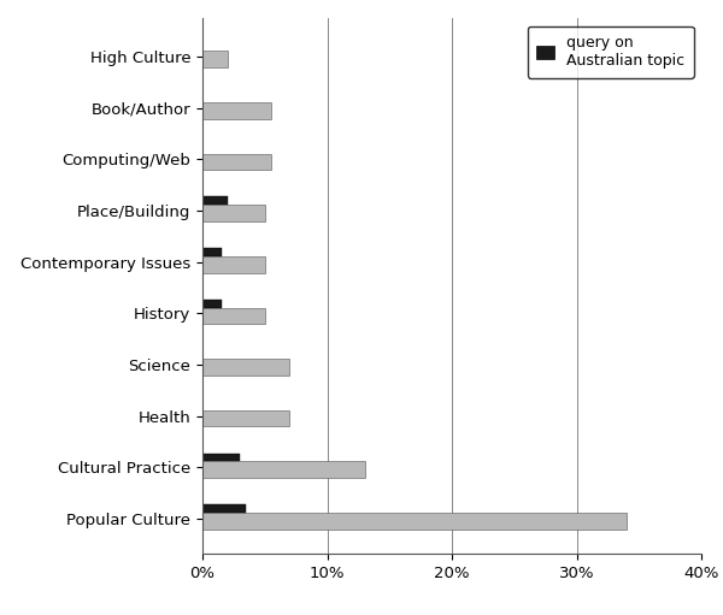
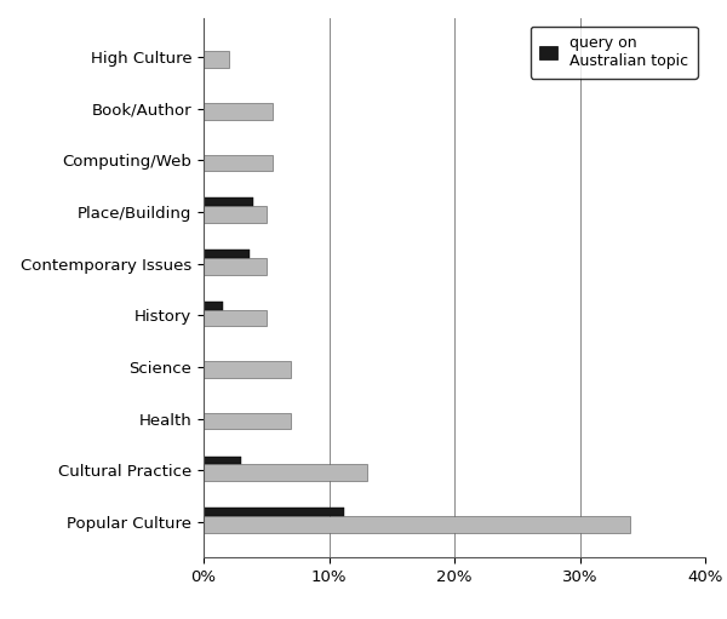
query on Australian topic/Place/Building: 2.0% -> 4.0%
query on Australian topic/Contemporary Issues: 1.5% -> 3.7%
query on Australian topic/Popular Culture: 3.5% -> 11.2%
